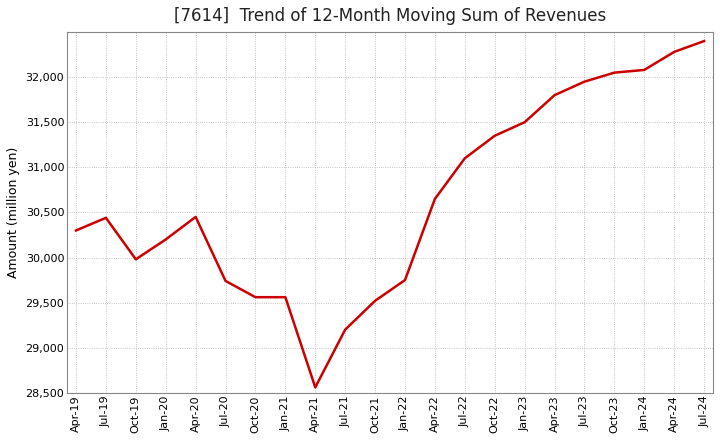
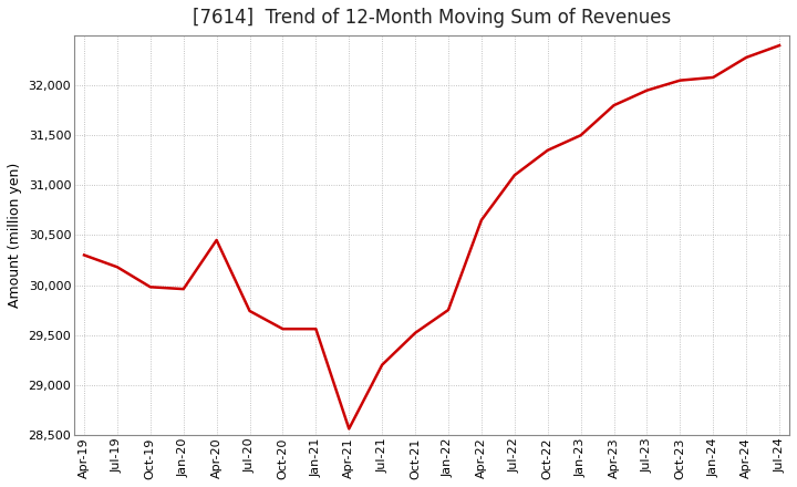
Jul-19: 30,440 -> 30,180
Jan-20: 30,200 -> 29,960
